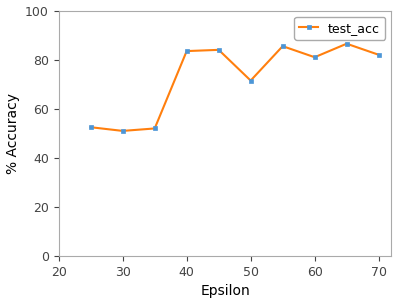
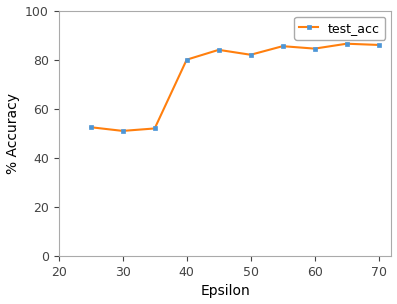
40: 83.5 -> 80.0
50: 71.5 -> 82.0
60: 81.0 -> 84.5
70: 82.0 -> 86.0
